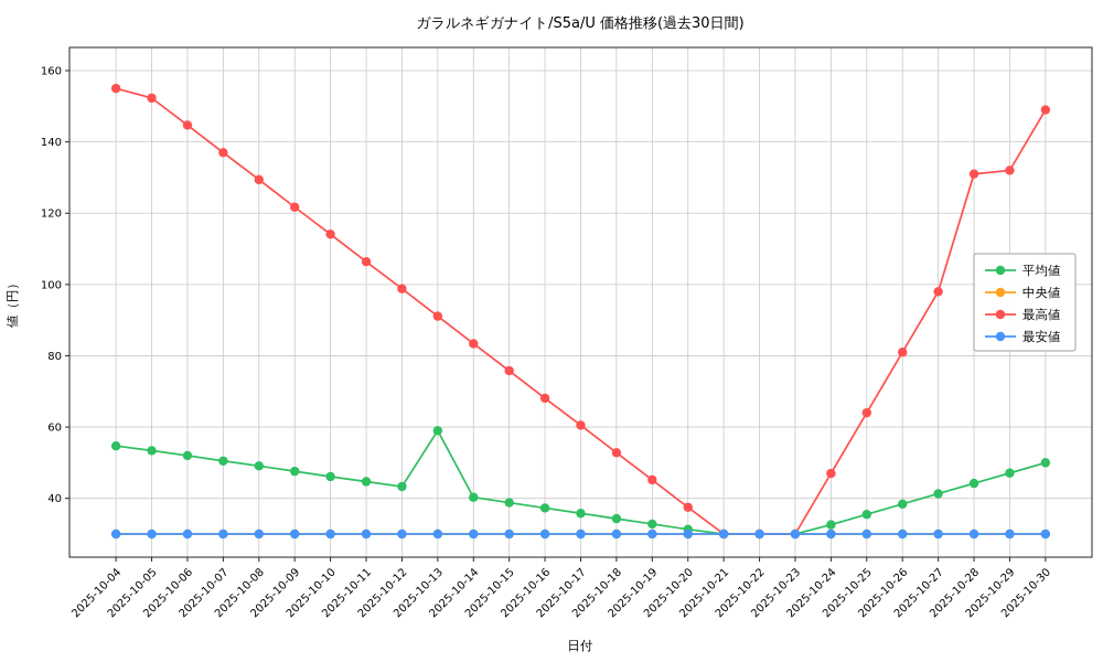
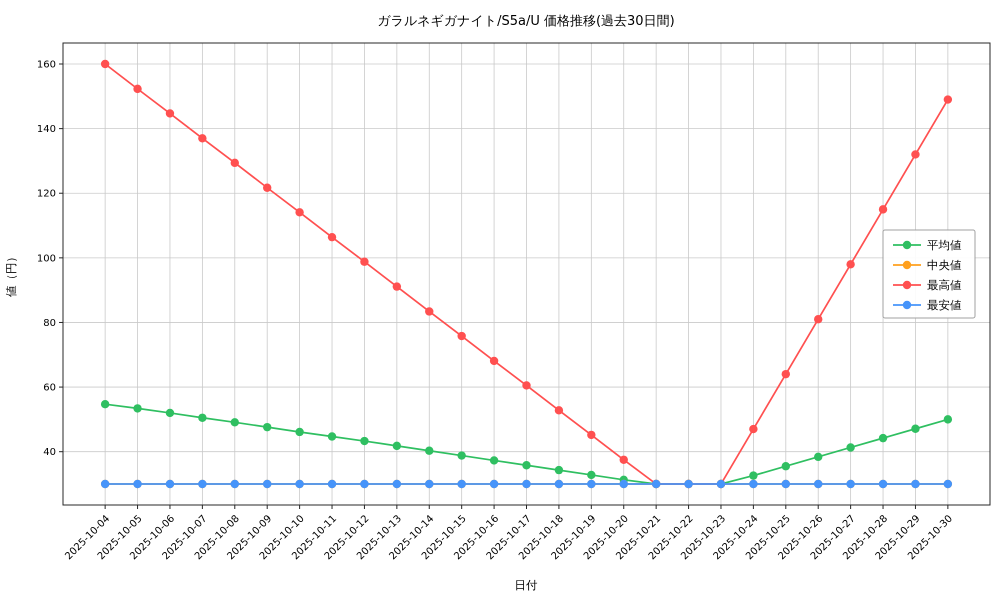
最高値/2025-10-04: 155 -> 160
平均値/2025-10-13: 59 -> 42
最高値/2025-10-28: 131 -> 115
